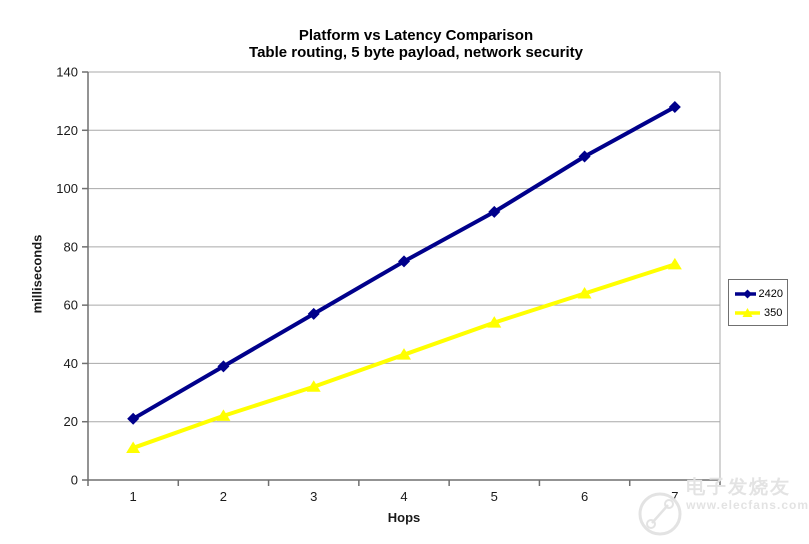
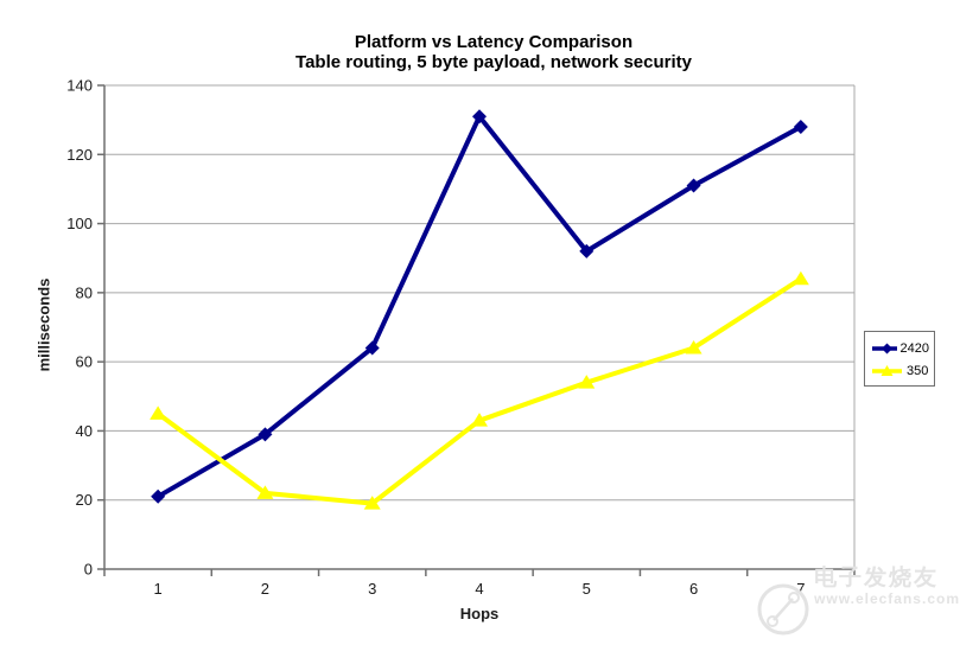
350/1: 11 -> 45
2420/3: 57 -> 64
350/3: 32 -> 19
2420/4: 75 -> 131
350/7: 74 -> 84
